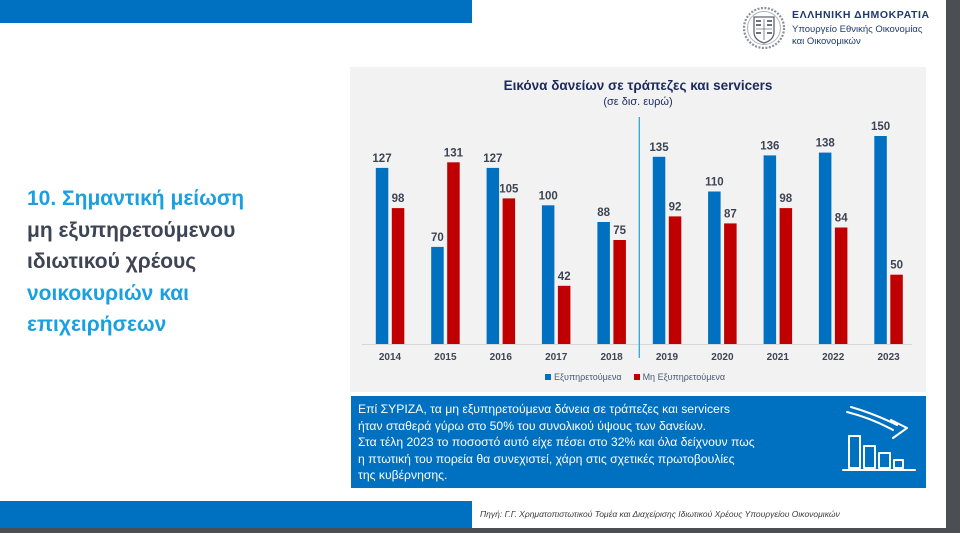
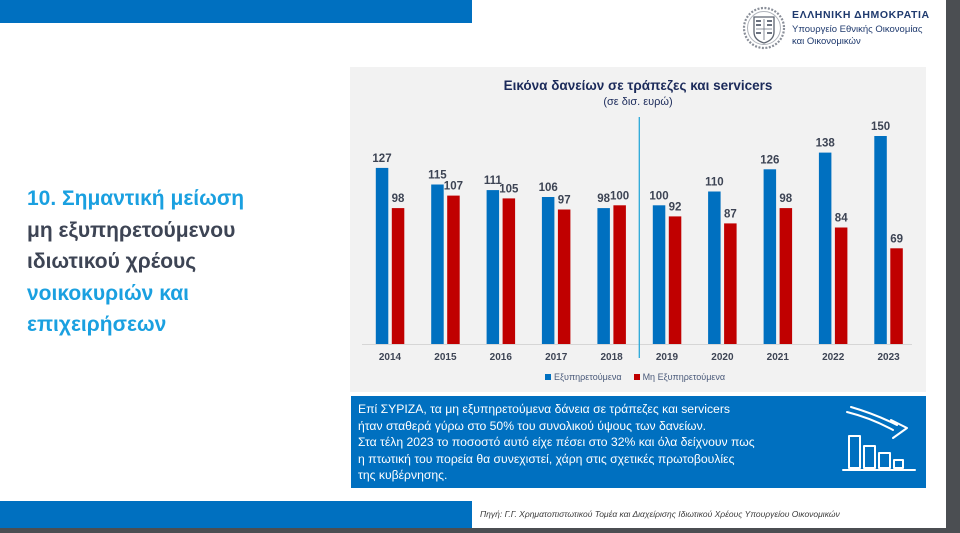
Εξυπηρετούμενα/2015: 70 -> 115
Μη Εξυπηρετούμενα/2015: 131 -> 107
Εξυπηρετούμενα/2016: 127 -> 111
Εξυπηρετούμενα/2017: 100 -> 106
Μη Εξυπηρετούμενα/2017: 42 -> 97
Εξυπηρετούμενα/2018: 88 -> 98
Μη Εξυπηρετούμενα/2018: 75 -> 100
Εξυπηρετούμενα/2019: 135 -> 100
Εξυπηρετούμενα/2021: 136 -> 126
Μη Εξυπηρετούμενα/2023: 50 -> 69
